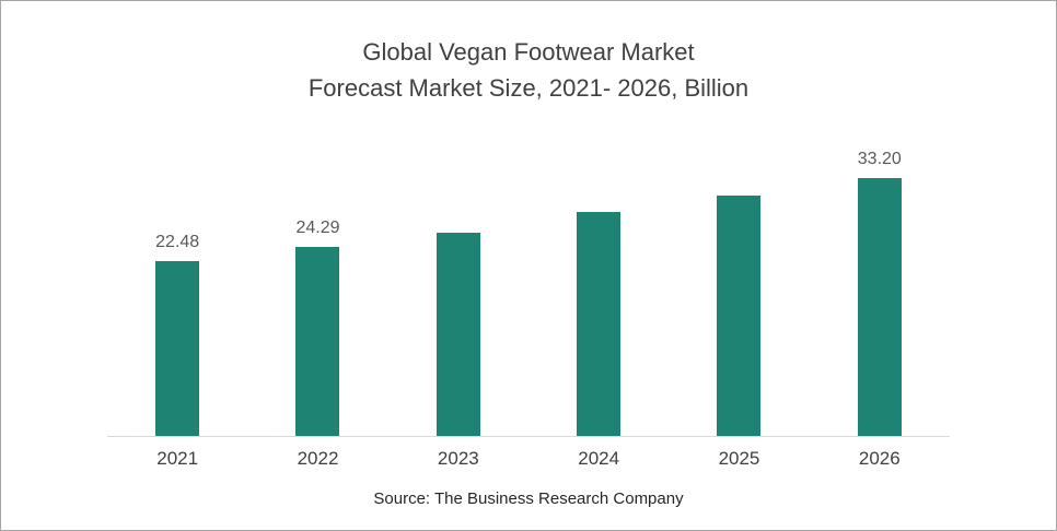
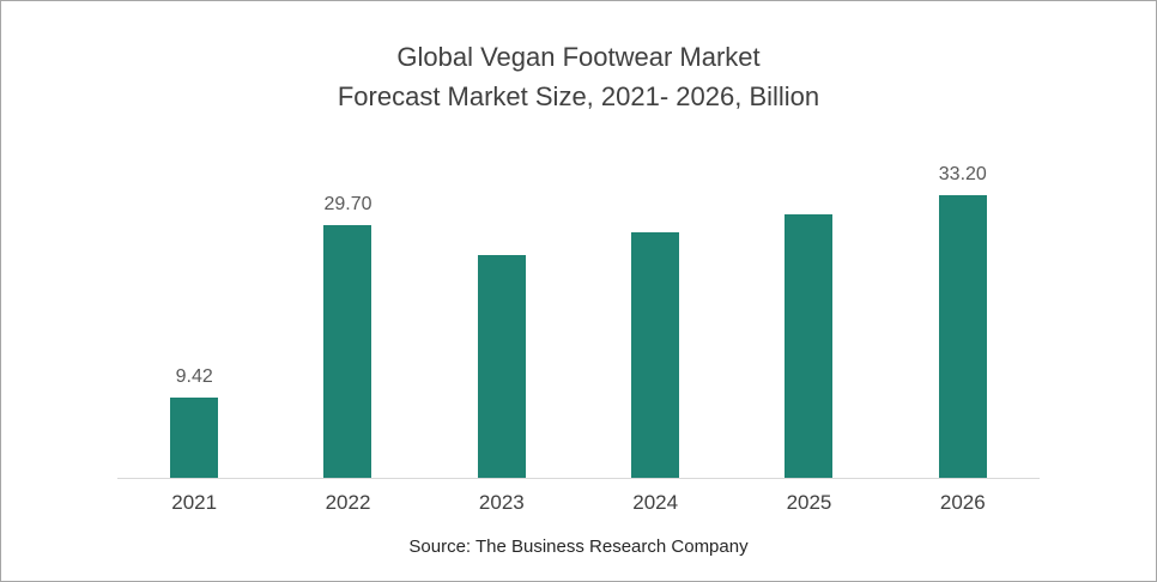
2021: 22.48 -> 9.42
2022: 24.29 -> 29.70
